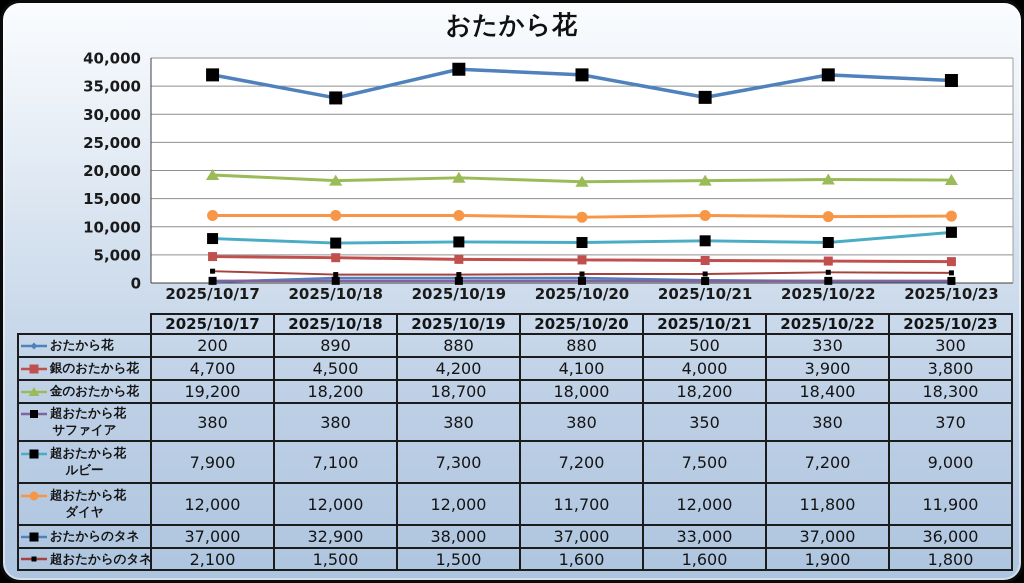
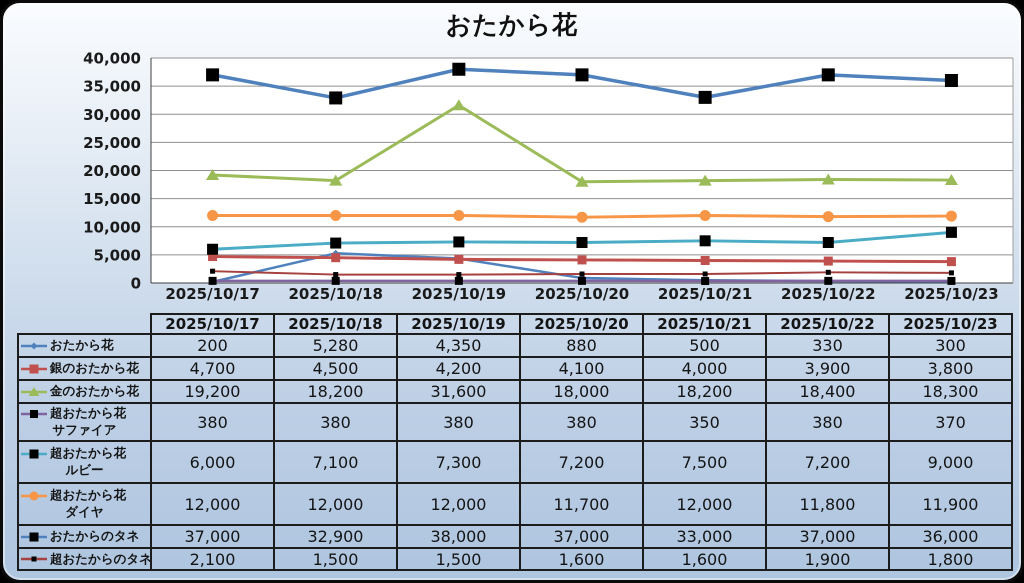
超おたから花ルビー/2025/10/17: 7,900 -> 6,000
おたから花/2025/10/18: 890 -> 5,280
おたから花/2025/10/19: 880 -> 4,350
金のおたから花/2025/10/19: 18,700 -> 31,600
